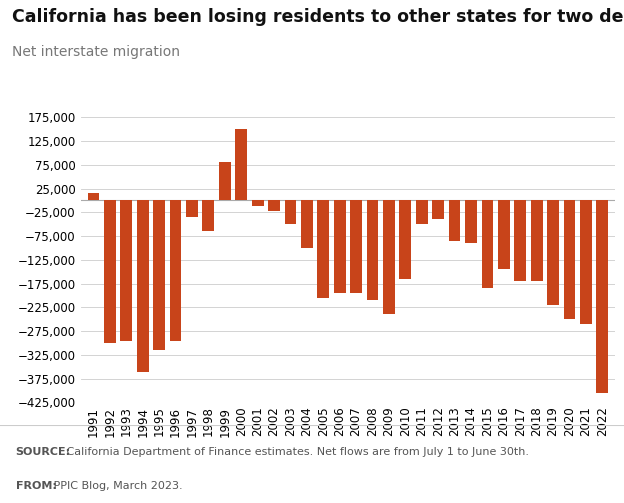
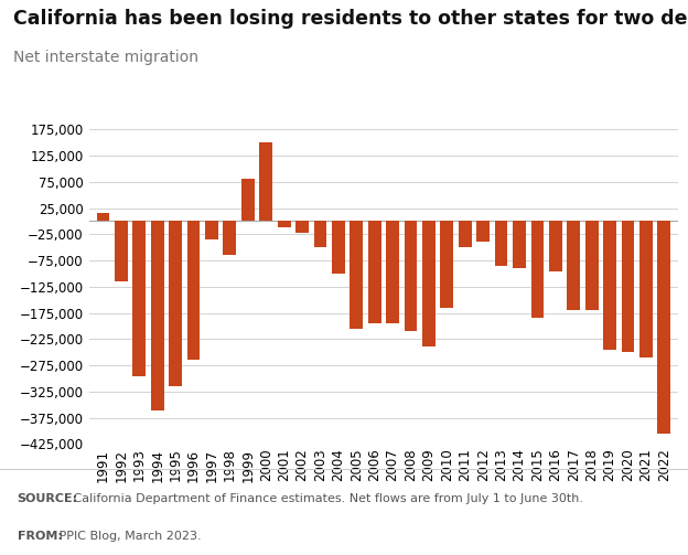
1992: -300,000 -> -115,000
1996: -295,000 -> -265,000
2016: -145,000 -> -95,000
2019: -220,000 -> -245,000
